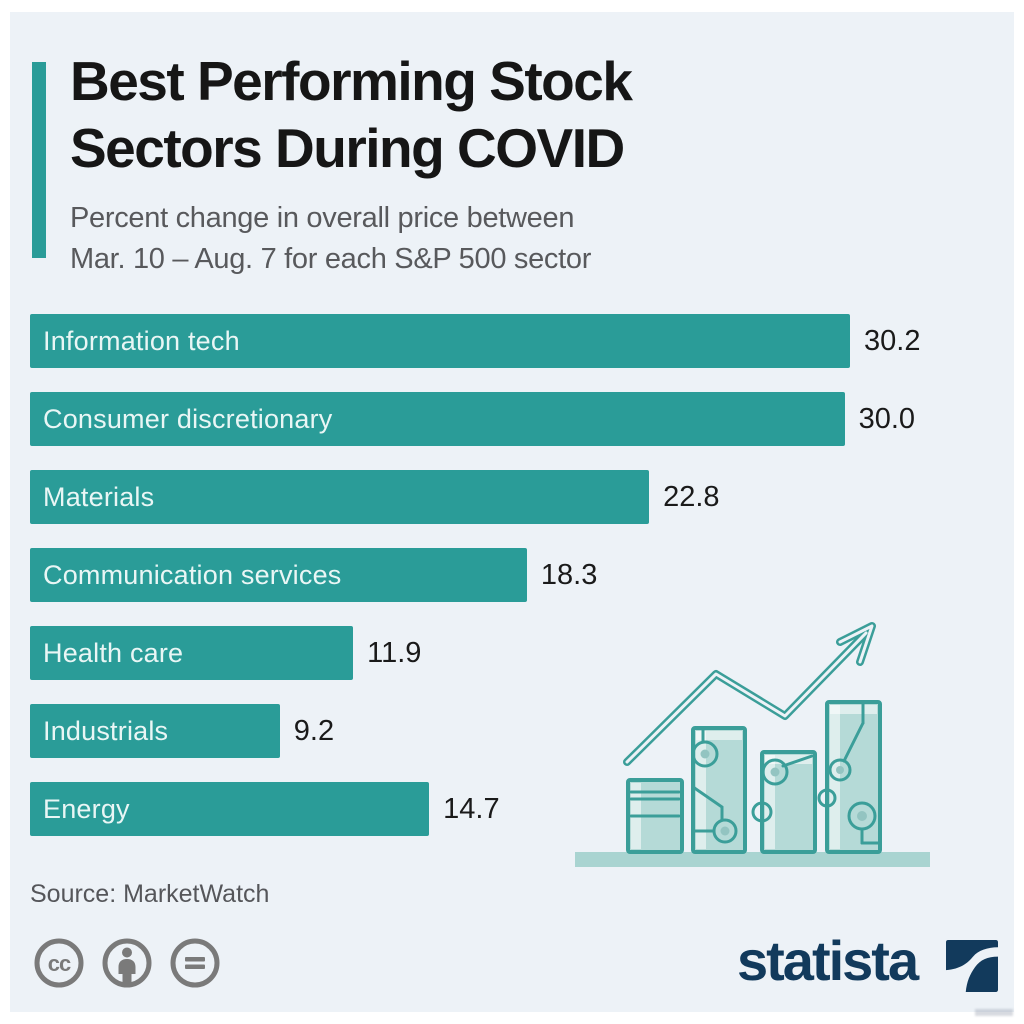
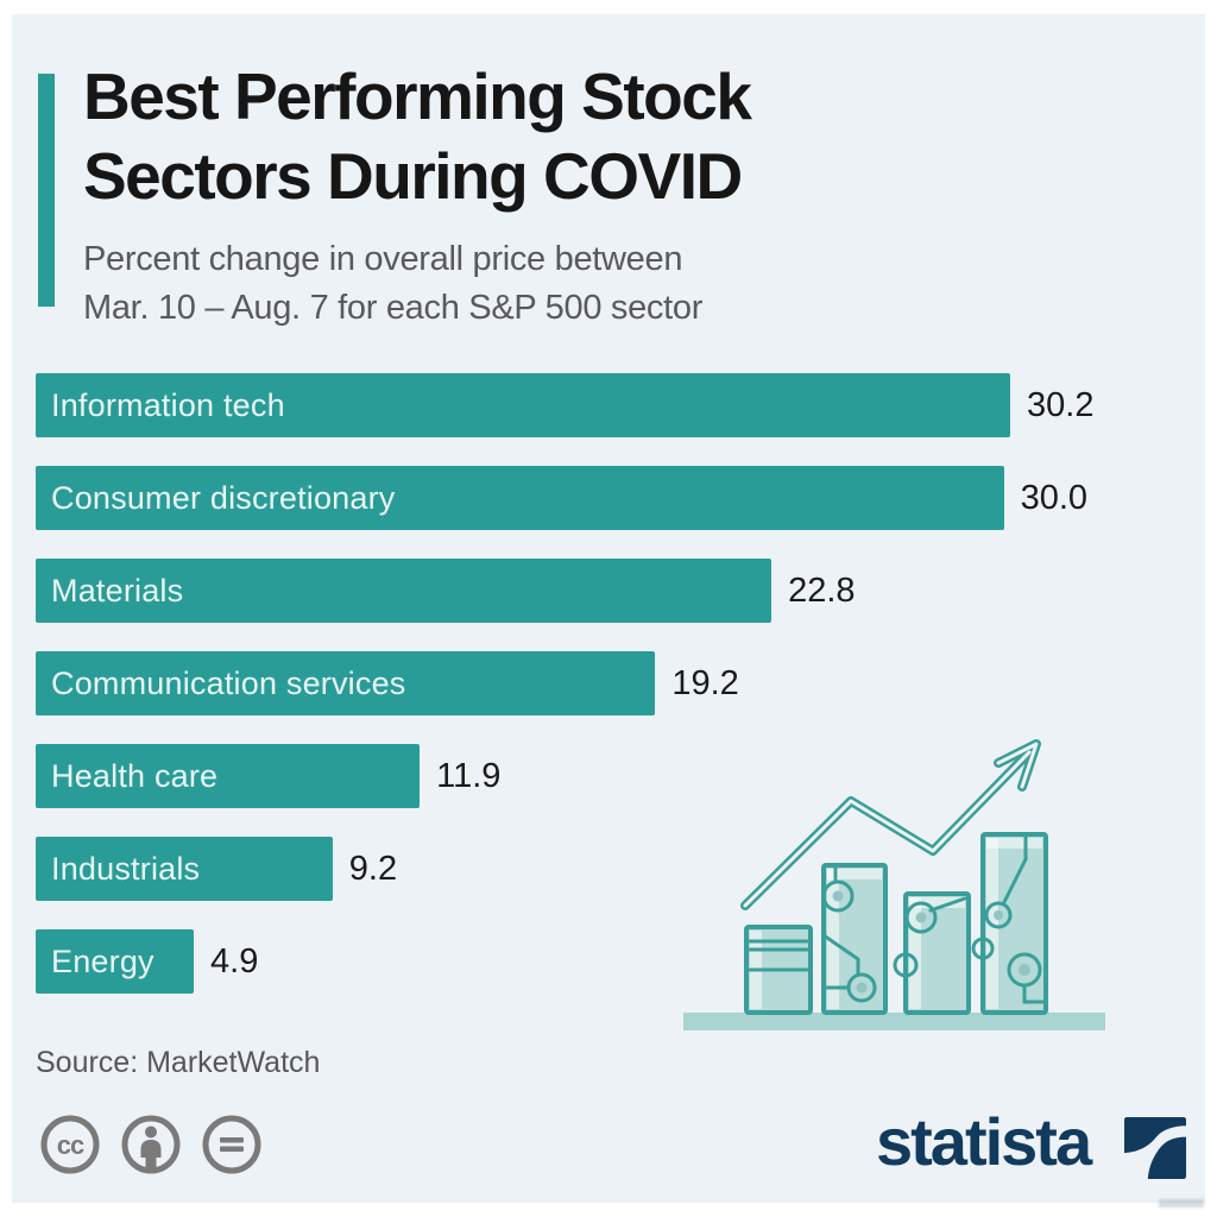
Communication services: 18.3 -> 19.2
Energy: 14.7 -> 4.9
